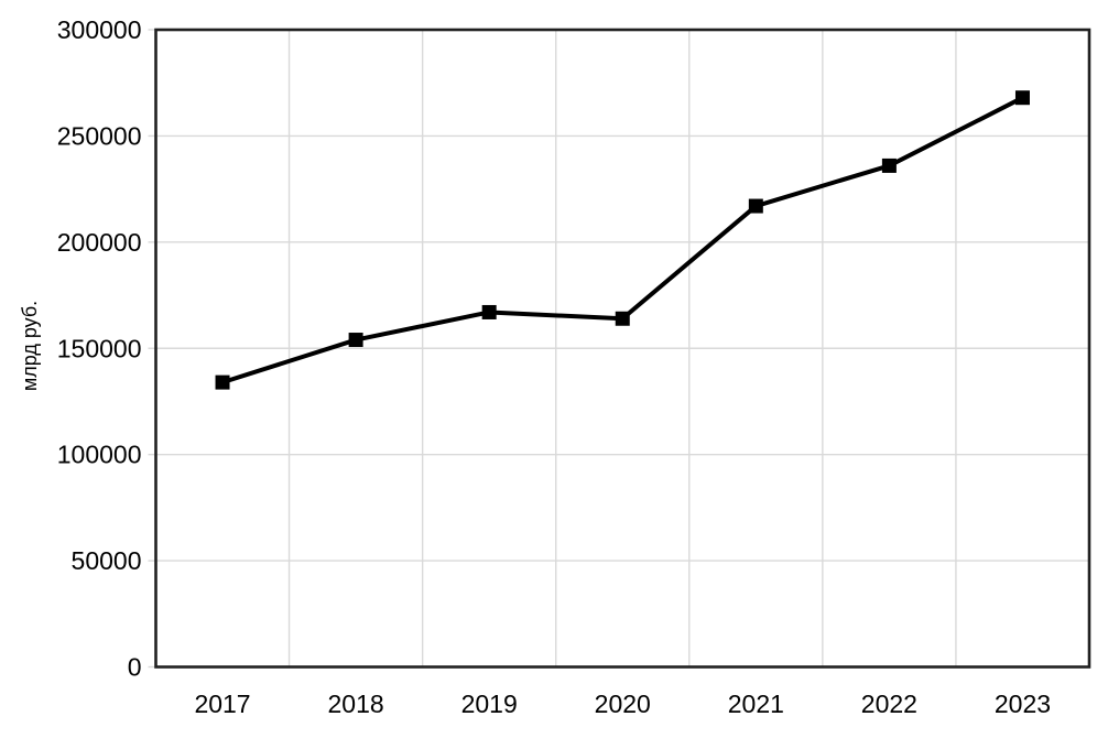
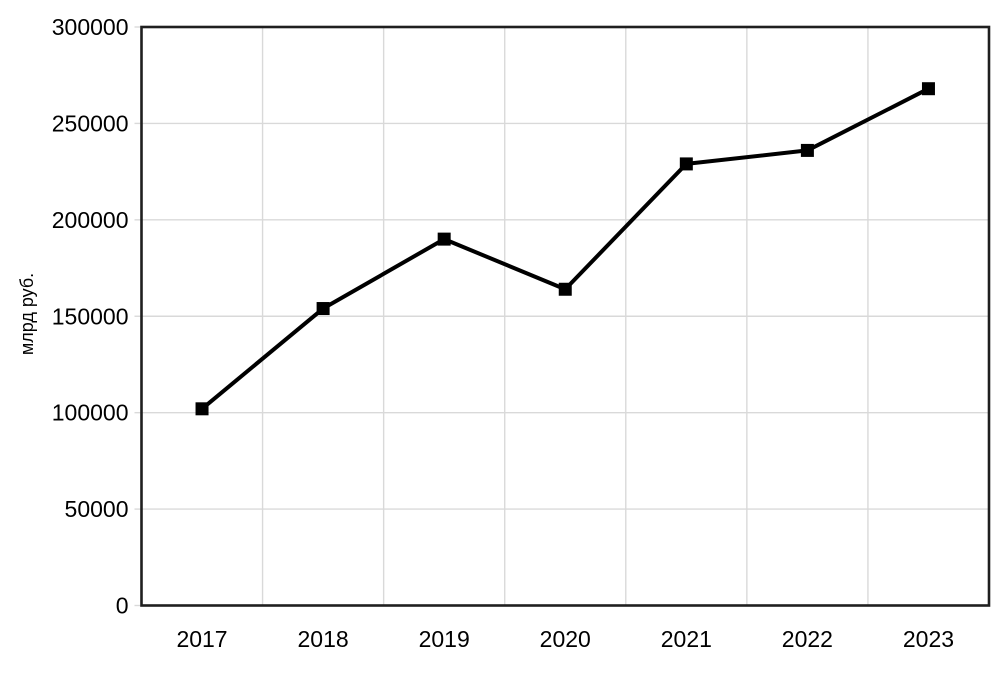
2017: 134000 -> 102000
2019: 167000 -> 190000
2021: 217000 -> 229000
